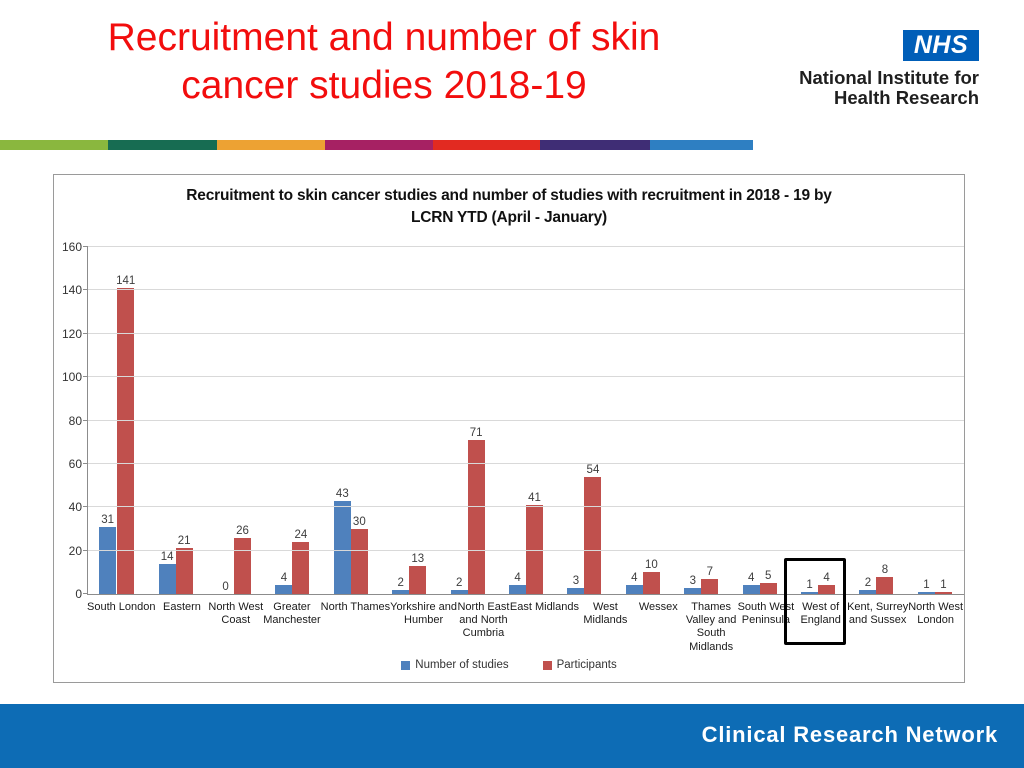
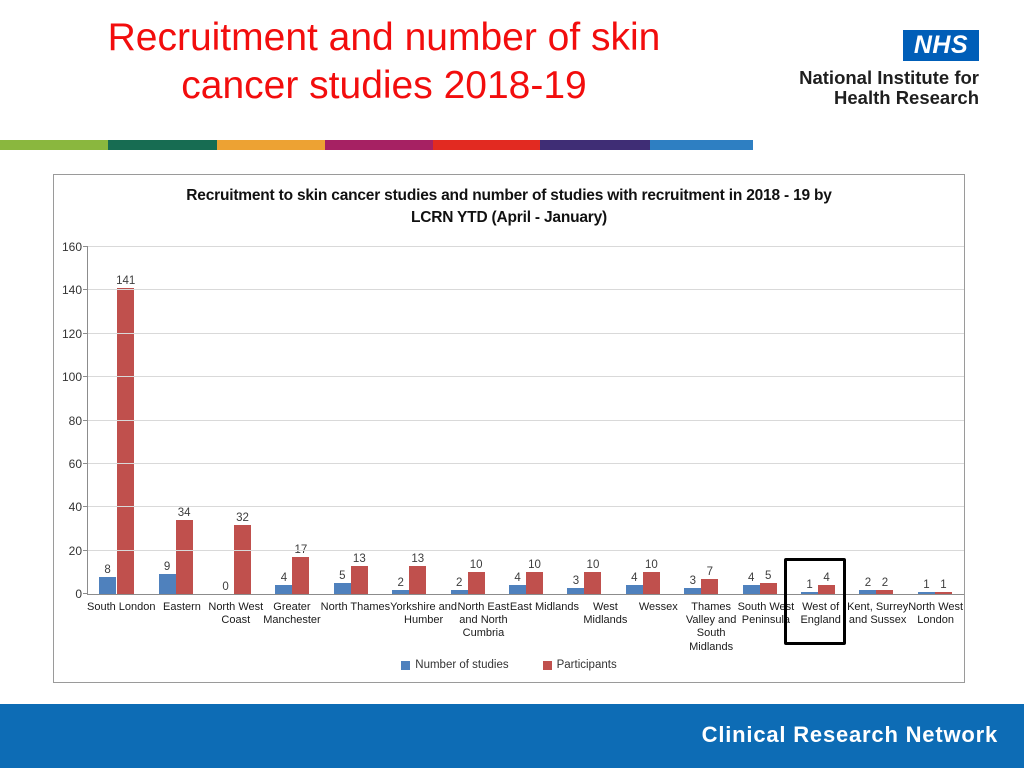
Number of studies/South London: 31 -> 8
Number of studies/Eastern: 14 -> 9
Participants/Eastern: 21 -> 34
Participants/North West Coast: 26 -> 32
Participants/Greater Manchester: 24 -> 17
Number of studies/North Thames: 43 -> 5
Participants/North Thames: 30 -> 13
Participants/North East and North Cumbria: 71 -> 10
Participants/East Midlands: 41 -> 10
Participants/West Midlands: 54 -> 10
Participants/Kent, Surrey and Sussex: 8 -> 2
